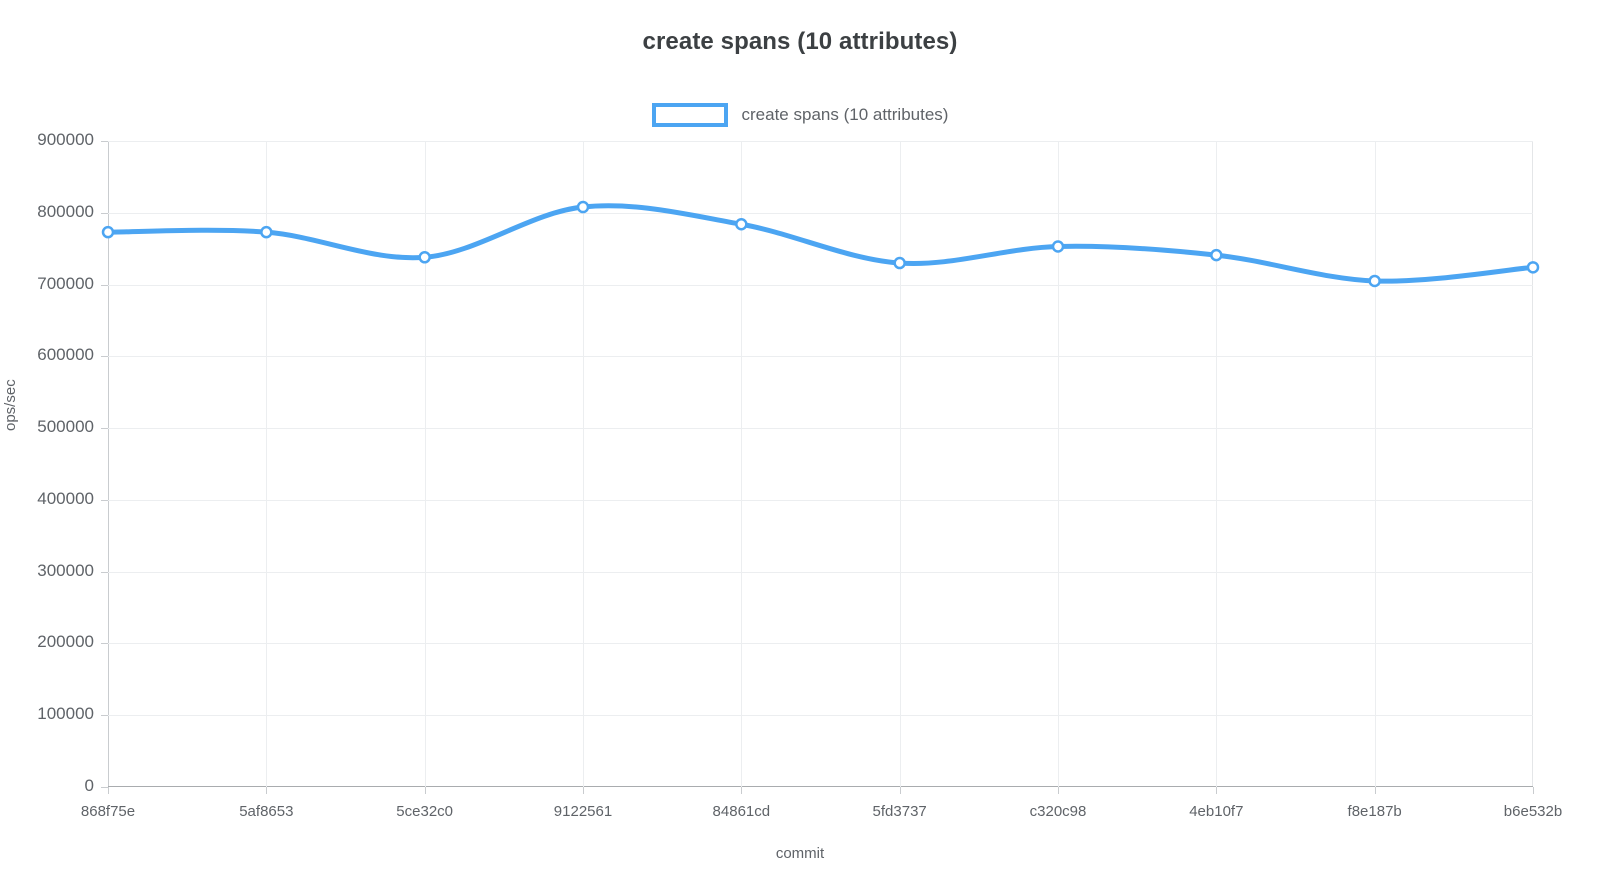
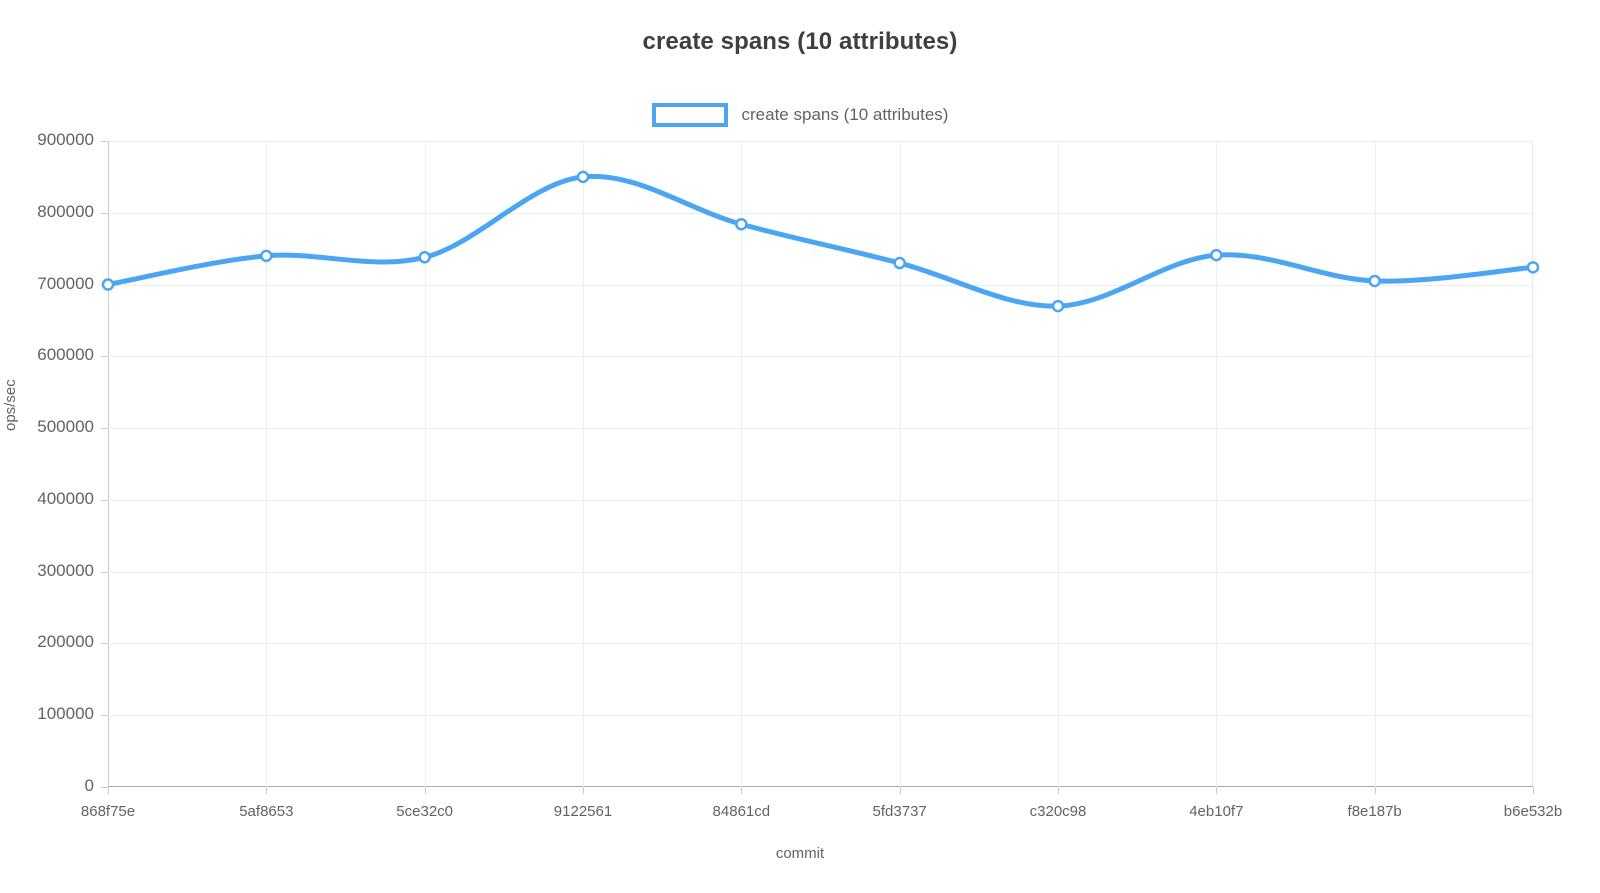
868f75e: 770000 -> 700000
5af8653: 770000 -> 740000
9122561: 810000 -> 850000
c320c98: 750000 -> 670000
